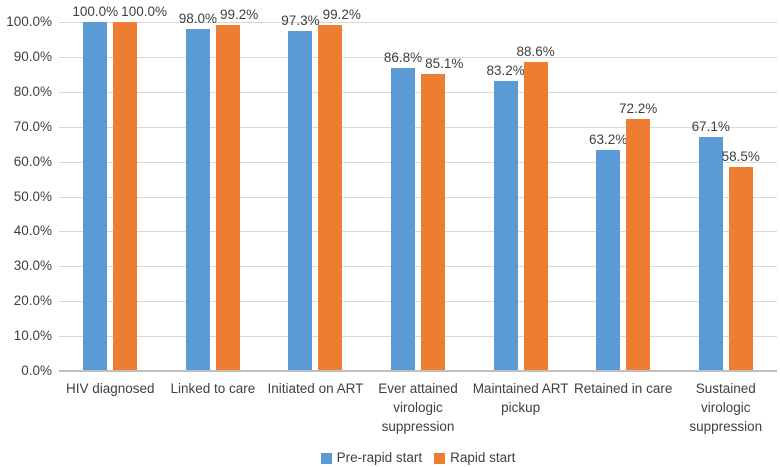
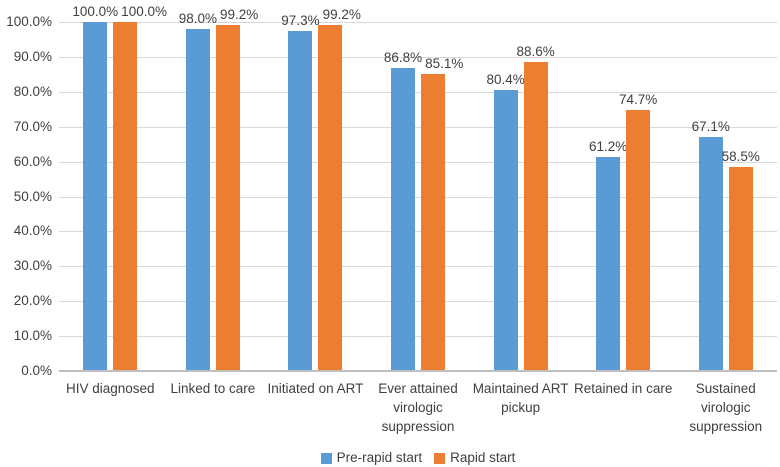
Pre-rapid start/Maintained ART pickup: 83.2% -> 80.4%
Pre-rapid start/Retained in care: 63.2% -> 61.2%
Rapid start/Retained in care: 72.2% -> 74.7%
